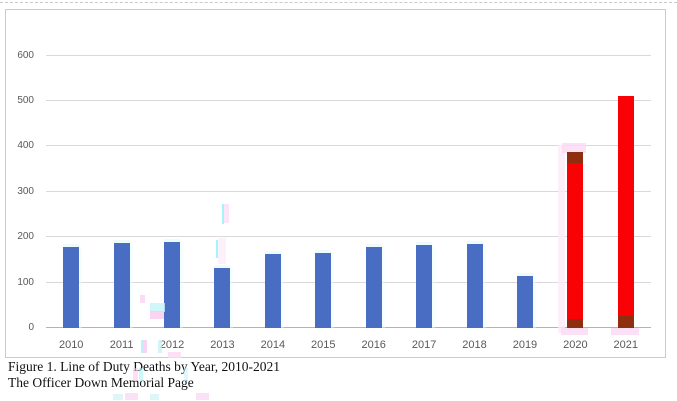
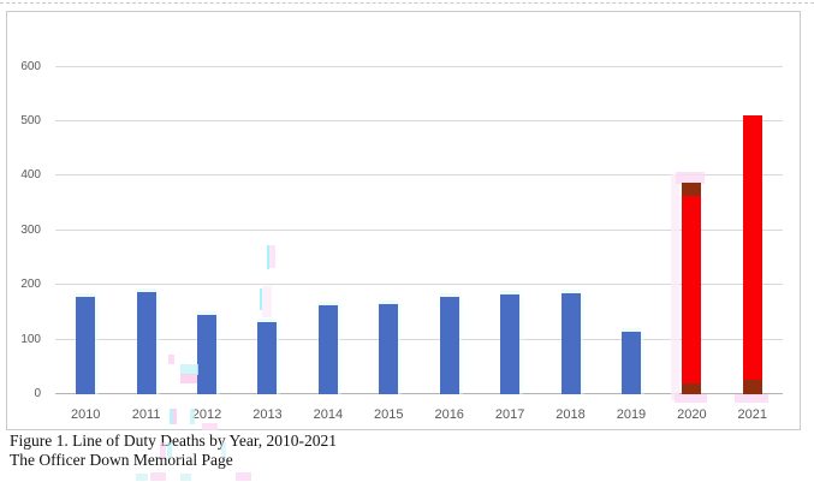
2012: 190 -> 140
